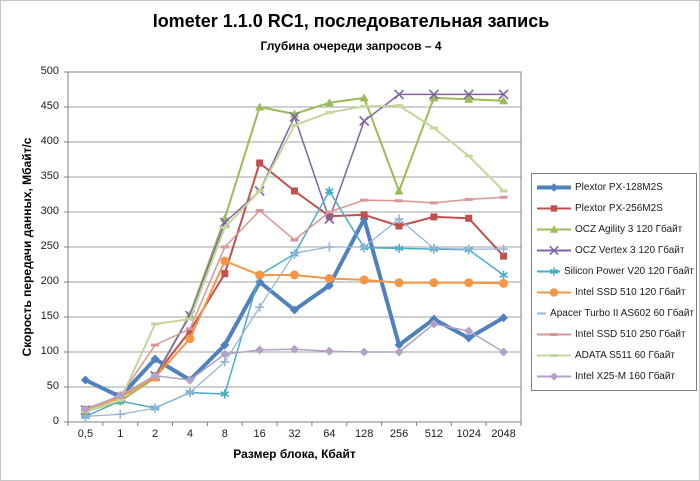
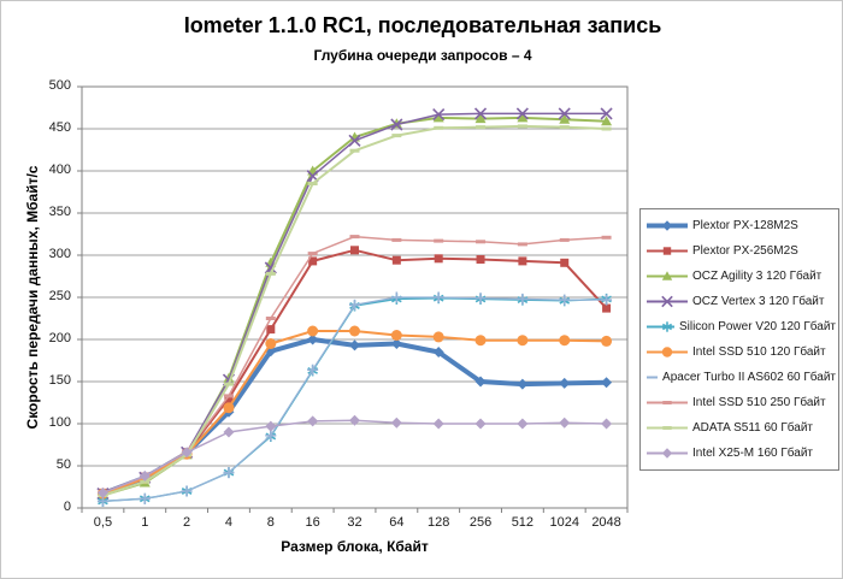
Plextor PX-128M2S/0,5: 60 -> 20
Silicon Power V20 120 Гбайт/1: 30 -> 10
Plextor PX-128M2S/2: 90 -> 60
Intel SSD 510 250 Гбайт/2: 110 -> 70
ADATA S511 60 Гбайт/2: 140 -> 60
Plextor PX-128M2S/4: 60 -> 110
Intel X25-M 160 Гбайт/4: 60 -> 90
Plextor PX-128M2S/8: 110 -> 190
Silicon Power V20 120 Гбайт/8: 40 -> 80
Intel SSD 510 120 Гбайт/8: 230 -> 200
Intel SSD 510 250 Гбайт/8: 250 -> 220
Plextor PX-256M2S/16: 370 -> 290
OCZ Agility 3 120 Гбайт/16: 450 -> 400
OCZ Vertex 3 120 Гбайт/16: 330 -> 390
Silicon Power V20 120 Гбайт/16: 210 -> 160
ADATA S511 60 Гбайт/16: 330 -> 380
Plextor PX-128M2S/32: 160 -> 190
Plextor PX-256M2S/32: 330 -> 310
Intel SSD 510 250 Гбайт/32: 260 -> 320
OCZ Vertex 3 120 Гбайт/64: 290 -> 460
Silicon Power V20 120 Гбайт/64: 330 -> 250
Intel SSD 510 250 Гбайт/64: 300 -> 320
Plextor PX-128M2S/128: 290 -> 180
OCZ Vertex 3 120 Гбайт/128: 430 -> 470
Plextor PX-128M2S/256: 110 -> 150
Plextor PX-256M2S/256: 280 -> 300
OCZ Agility 3 120 Гбайт/256: 330 -> 460
Apacer Turbo II AS602 60 Гбайт/256: 290 -> 250
ADATA S511 60 Гбайт/512: 420 -> 450
Intel X25-M 160 Гбайт/512: 140 -> 100
Plextor PX-128M2S/1024: 120 -> 150
ADATA S511 60 Гбайт/1024: 380 -> 450
Intel X25-M 160 Гбайт/1024: 130 -> 100
Silicon Power V20 120 Гбайт/2048: 210 -> 250
ADATA S511 60 Гбайт/2048: 330 -> 450
